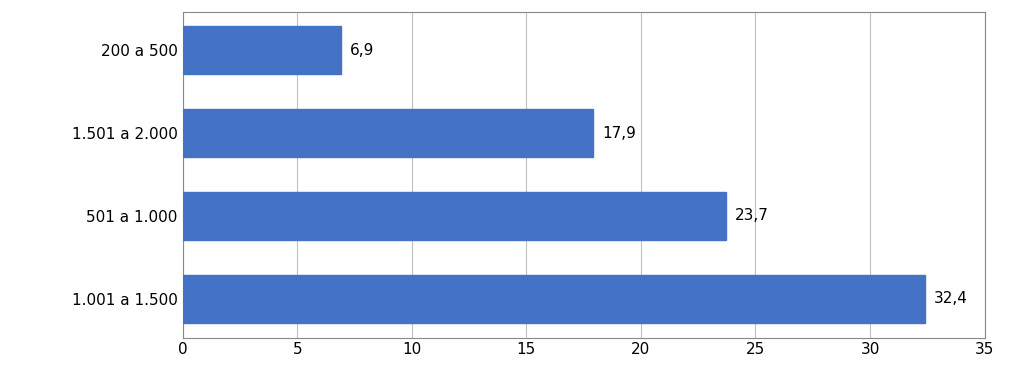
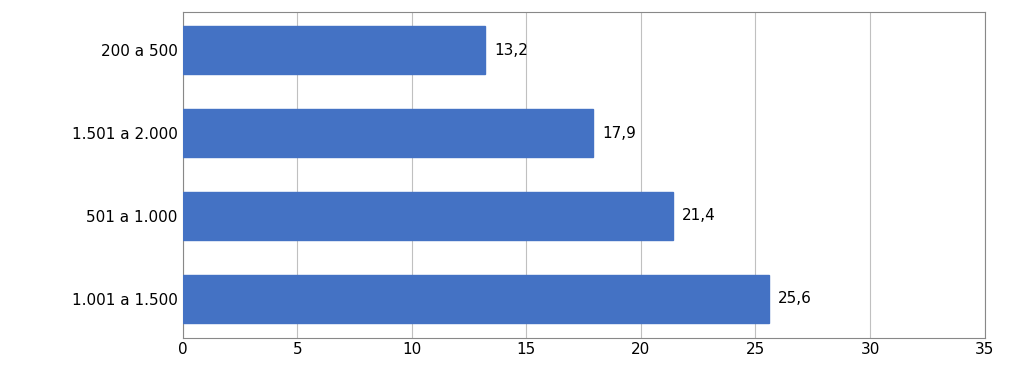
200 a 500: 6,9 -> 13,2
501 a 1.000: 23,7 -> 21,4
1.001 a 1.500: 32,4 -> 25,6
